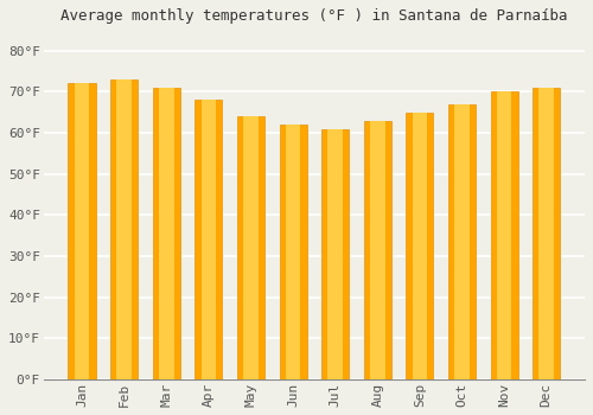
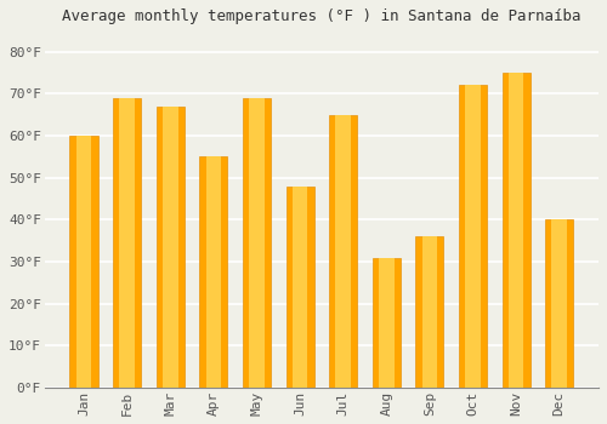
Jan: 72°F -> 60°F
Feb: 73°F -> 69°F
Mar: 71°F -> 67°F
Apr: 68°F -> 55°F
May: 64°F -> 69°F
Jun: 62°F -> 48°F
Jul: 61°F -> 65°F
Aug: 63°F -> 31°F
Sep: 65°F -> 36°F
Oct: 67°F -> 72°F
Nov: 70°F -> 75°F
Dec: 71°F -> 40°F
